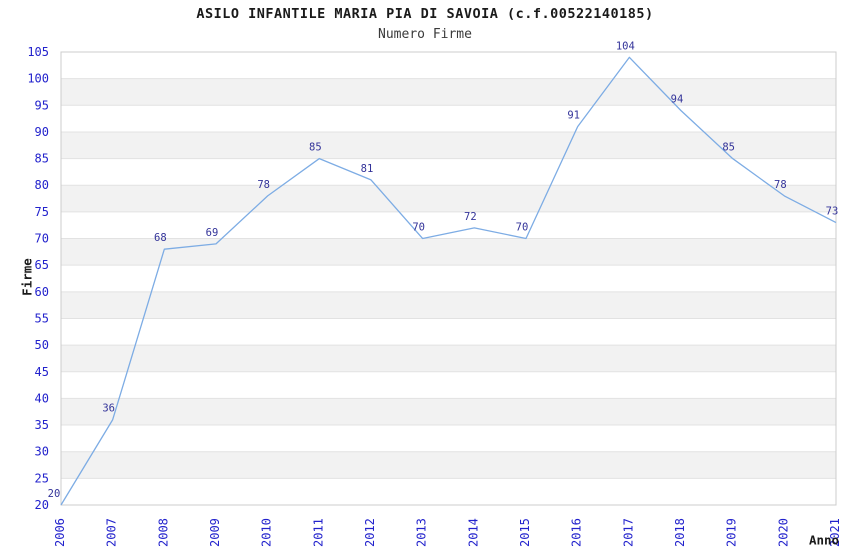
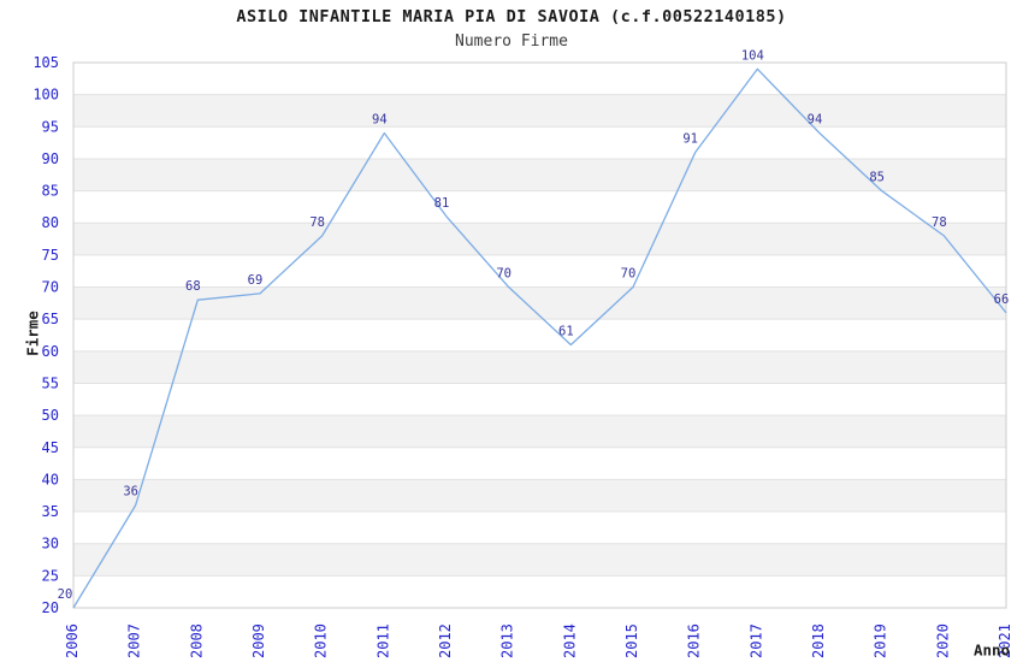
2011: 85 -> 94
2014: 72 -> 61
2021: 73 -> 66
